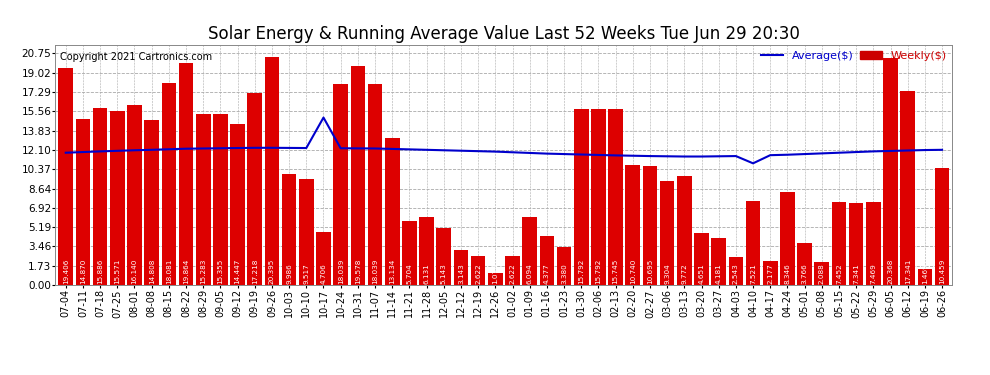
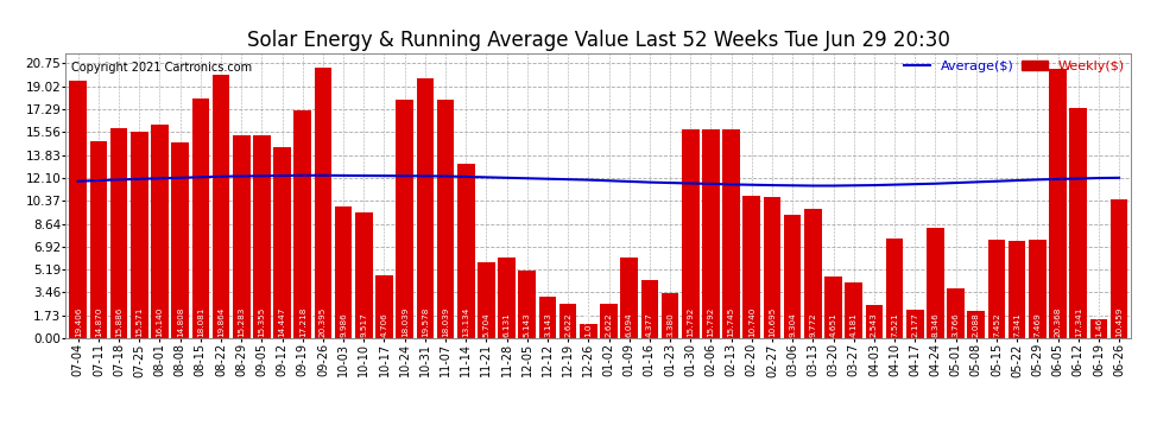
Average($)/10-17: 15.0 -> 12.3
Average($)/04-10: 10.9 -> 11.6
